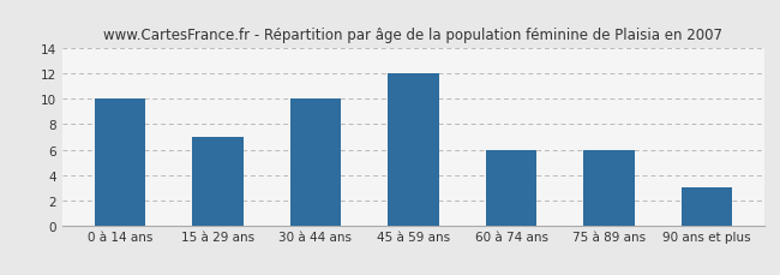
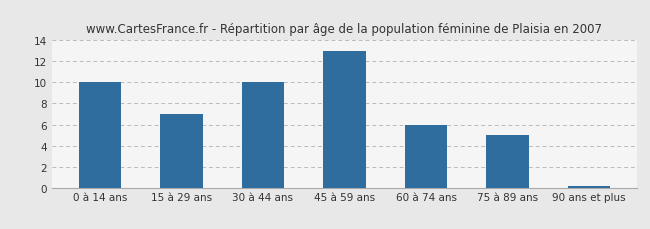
45 à 59 ans: 12.0 -> 13.0
75 à 89 ans: 6.0 -> 5.0
90 ans et plus: 3.0 -> 0.1
